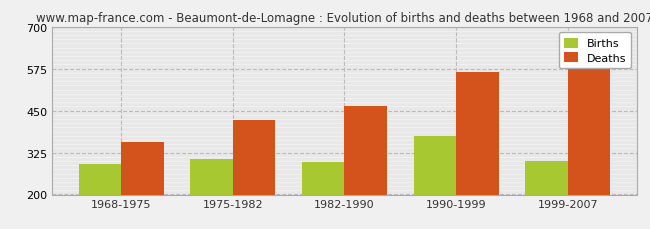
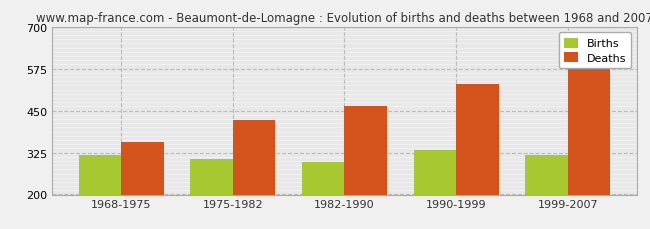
Births/1968-1975: 290 -> 318
Births/1990-1999: 375 -> 332
Deaths/1990-1999: 565 -> 530
Births/1999-2007: 300 -> 318
